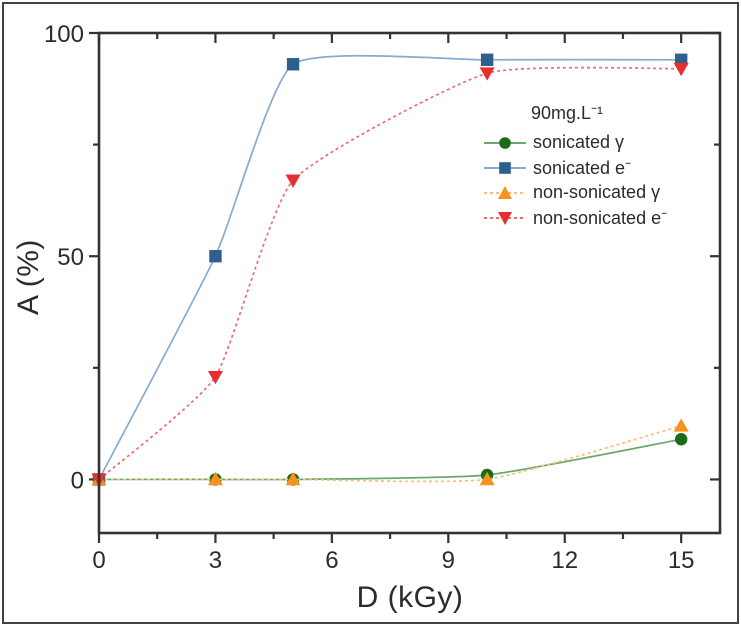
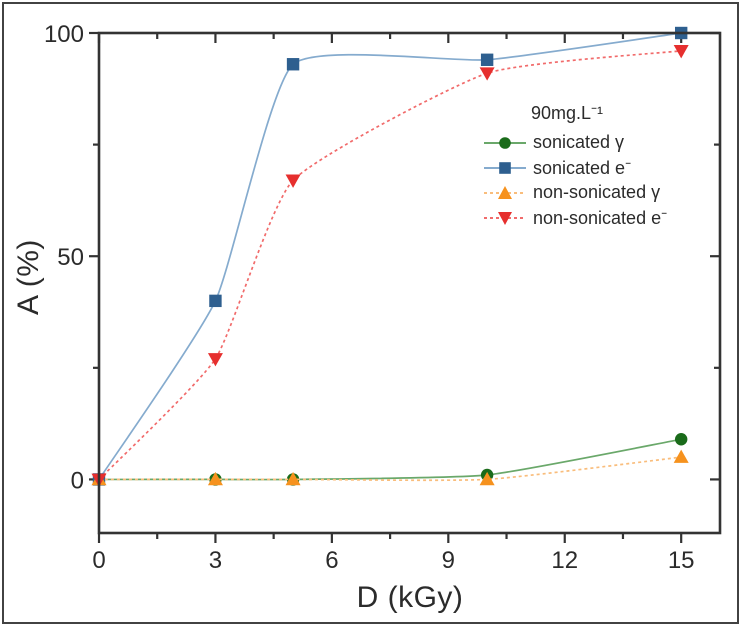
sonicated e⁻/3: 50 -> 40
non-sonicated e⁻/3: 23 -> 27
sonicated e⁻/15: 94 -> 100
non-sonicated γ/15: 12 -> 5
non-sonicated e⁻/15: 92 -> 96
